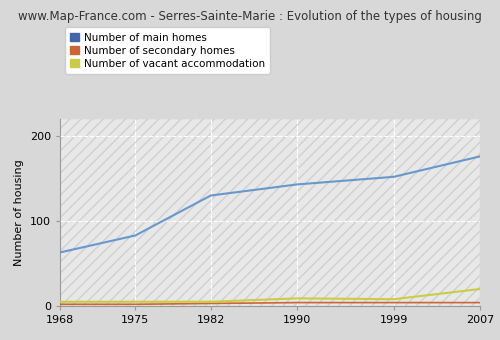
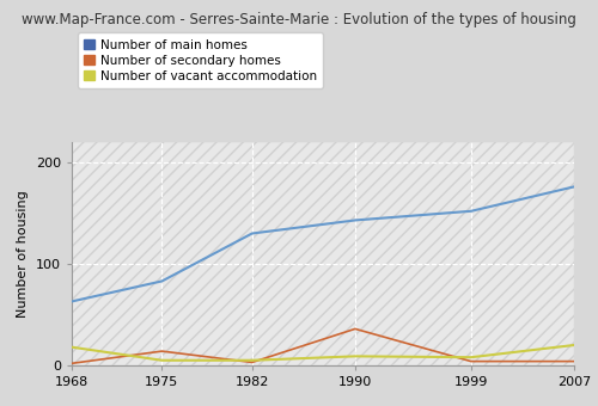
Number of vacant accommodation/1968: 5 -> 18
Number of secondary homes/1975: 2 -> 14
Number of secondary homes/1990: 4 -> 36
